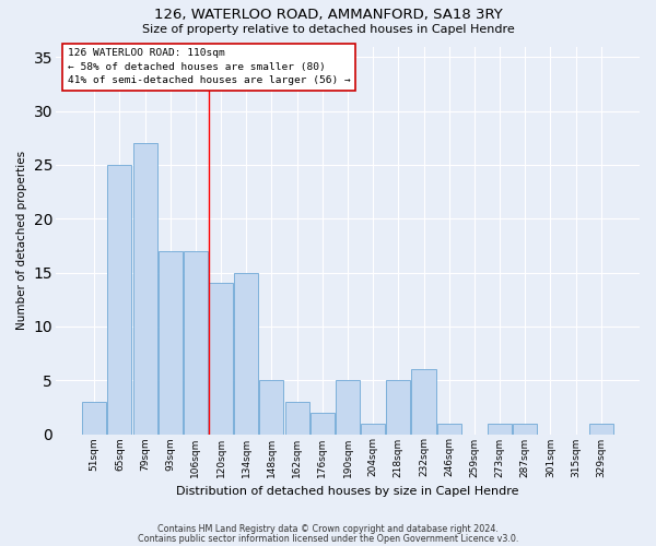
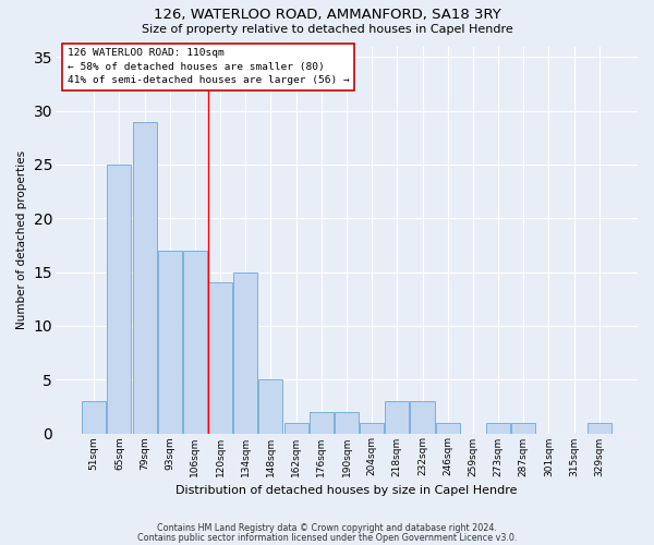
79sqm: 27 -> 29
162sqm: 3 -> 1
190sqm: 5 -> 2
218sqm: 5 -> 3
232sqm: 6 -> 3
